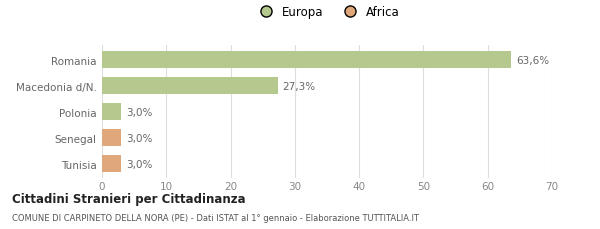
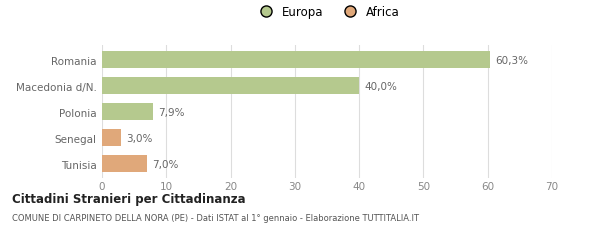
Romania: 63,6% -> 60,3%
Macedonia d/N.: 27,3% -> 40,0%
Polonia: 3,0% -> 7,9%
Tunisia: 3,0% -> 7,0%
